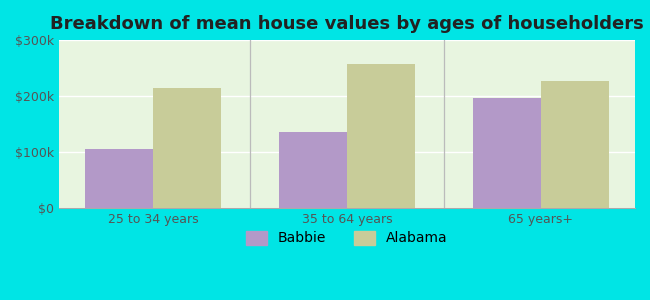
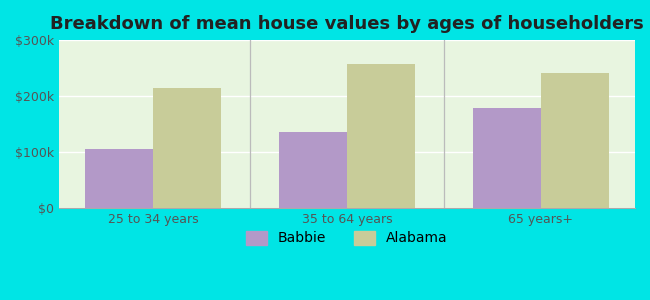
Babbie/65 years+: $196k -> $178k
Alabama/65 years+: $226k -> $242k
